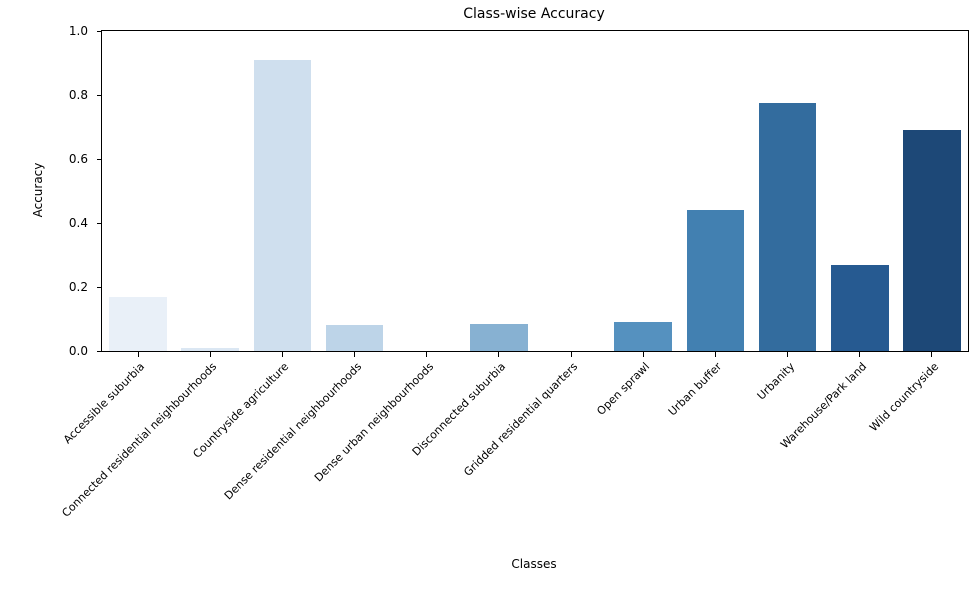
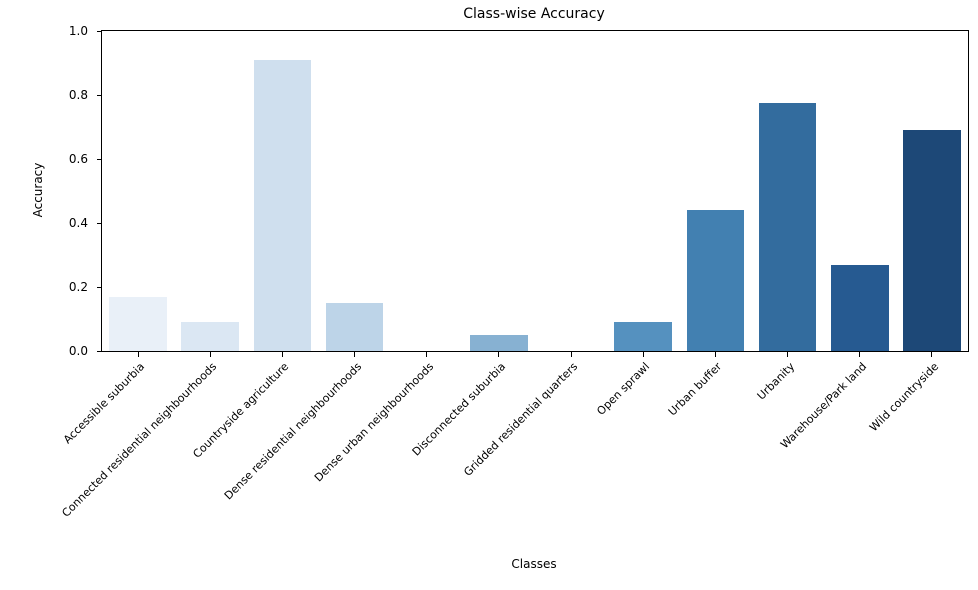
Connected residential neighbourhoods: 0.01 -> 0.09
Dense residential neighbourhoods: 0.08 -> 0.15
Disconnected suburbia: 0.09 -> 0.05
